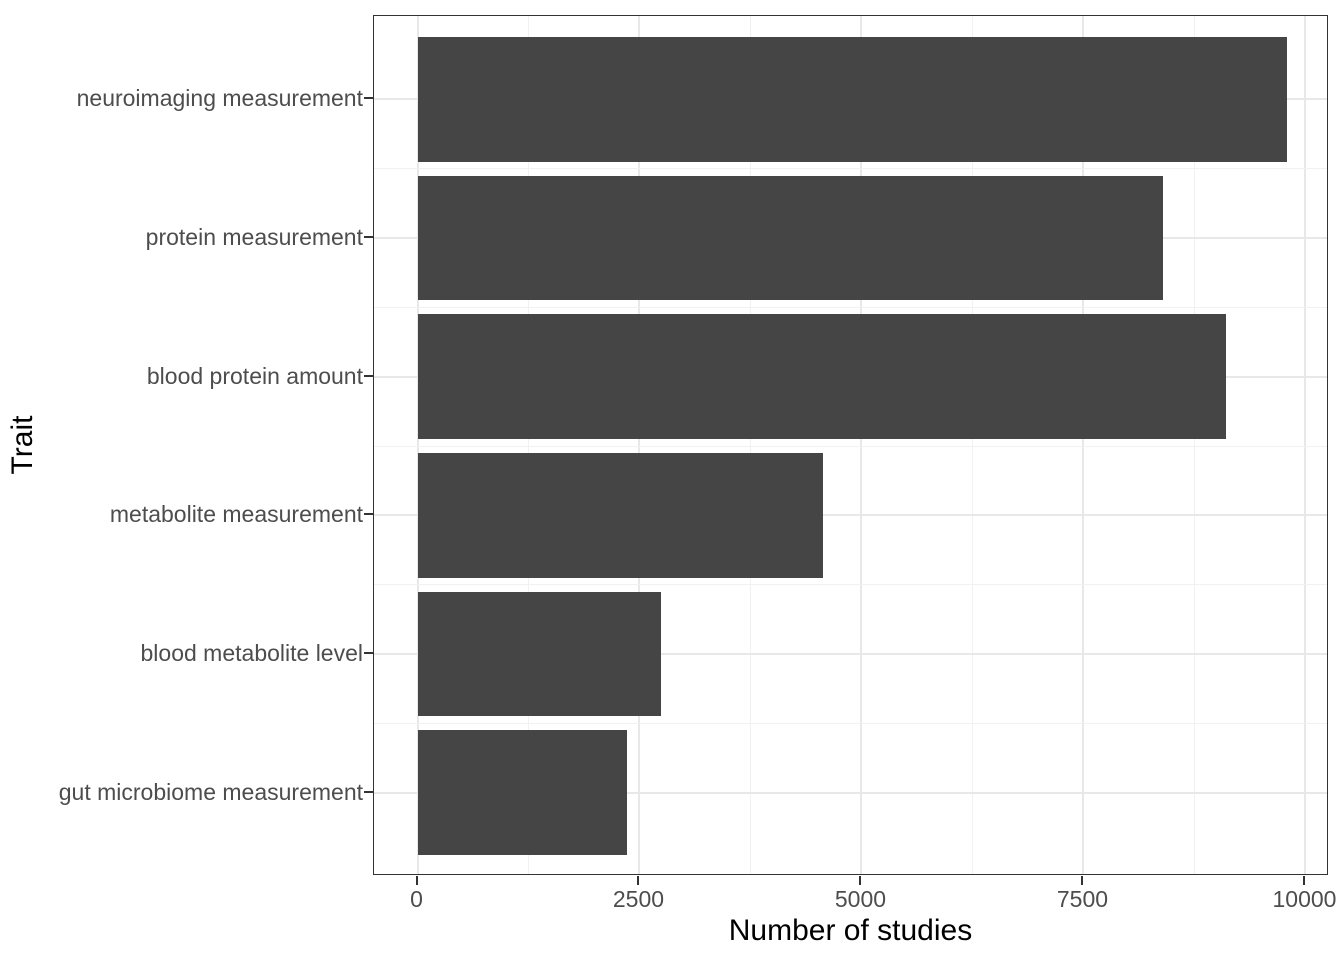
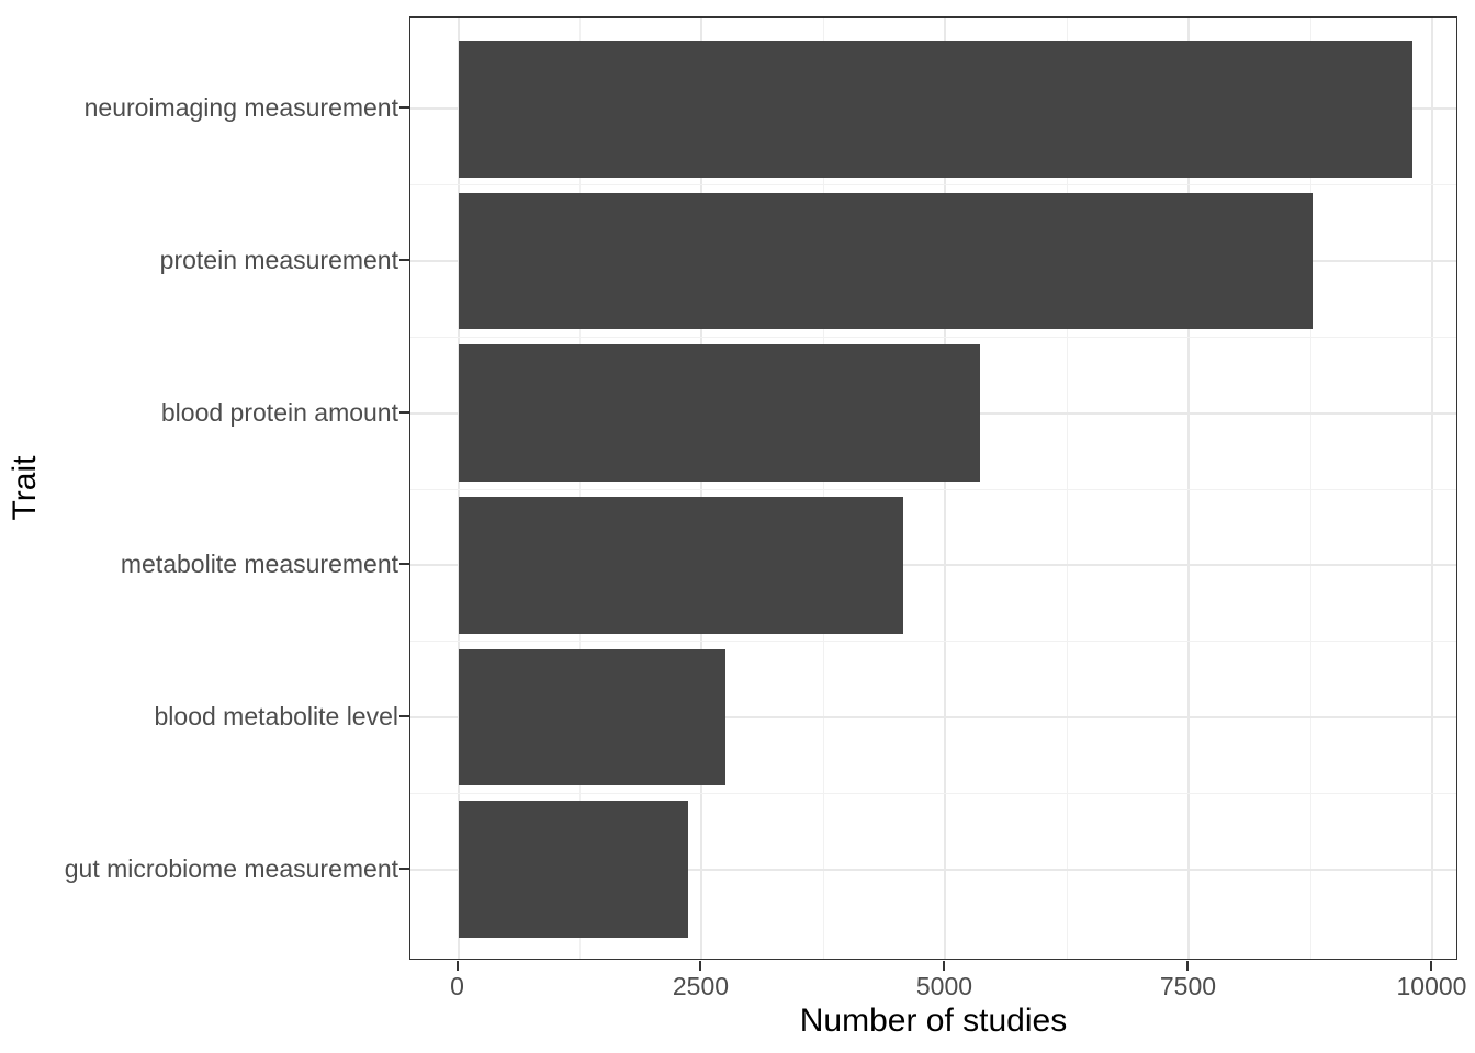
protein measurement: 8400 -> 8800
blood protein amount: 9100 -> 5400
